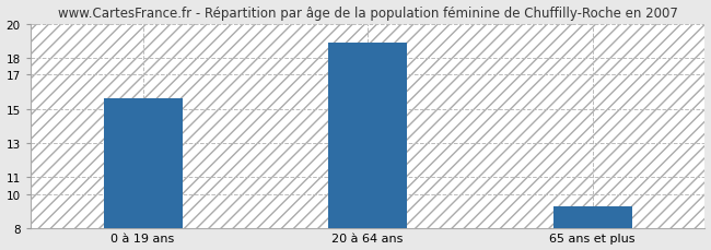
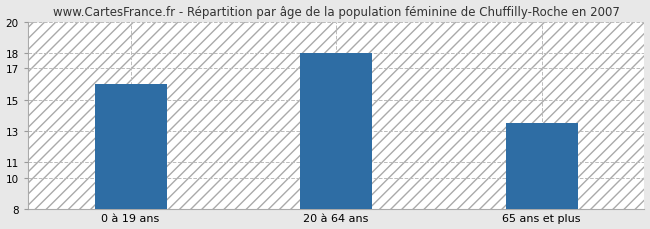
0 à 19 ans: 15.6 -> 16.0
20 à 64 ans: 18.9 -> 18.0
65 ans et plus: 9.3 -> 13.5
